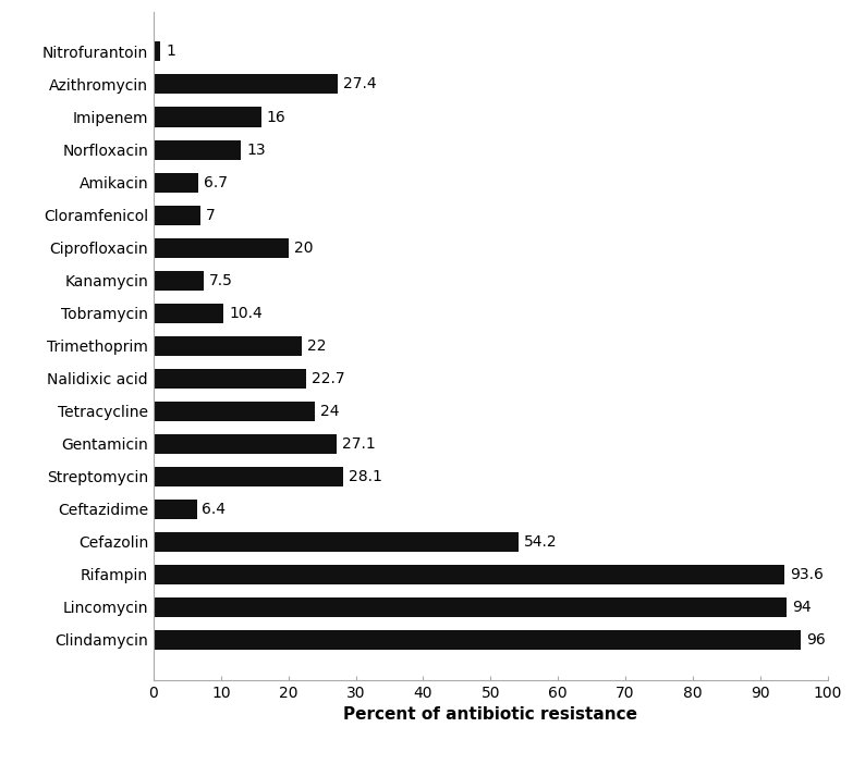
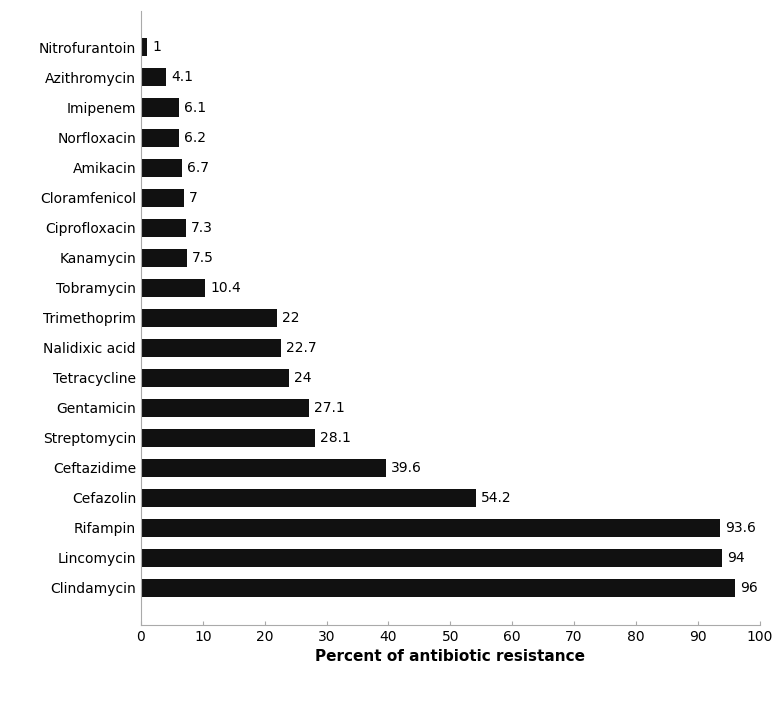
Azithromycin: 27.4 -> 4.1
Imipenem: 16 -> 6.1
Norfloxacin: 13 -> 6.2
Ciprofloxacin: 20 -> 7.3
Ceftazidime: 6.4 -> 39.6
